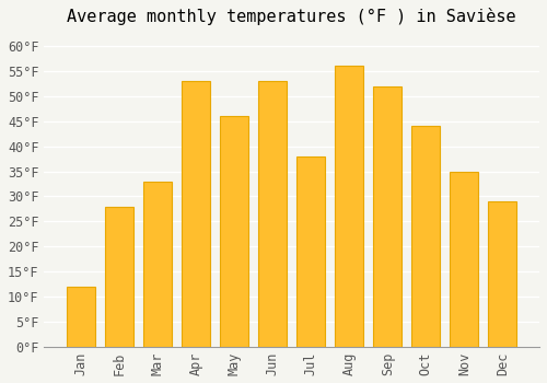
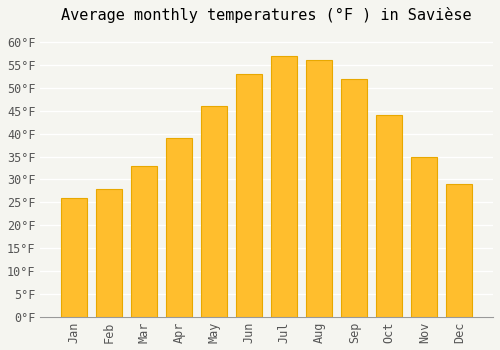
Jan: 12°F -> 26°F
Apr: 53°F -> 39°F
Jul: 38°F -> 57°F
